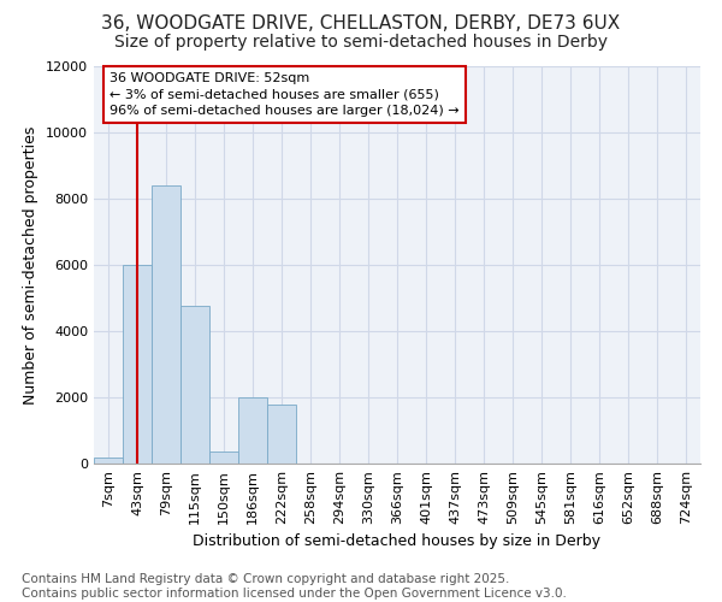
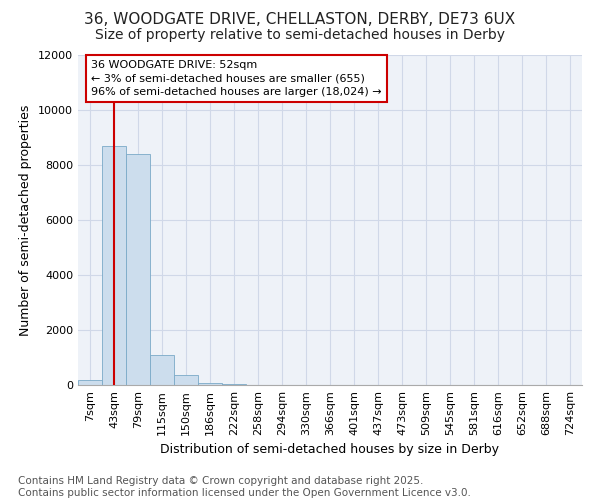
43sqm: 6000 -> 8700
115sqm: 4750 -> 1100
186sqm: 2000 -> 80
222sqm: 1800 -> 20
